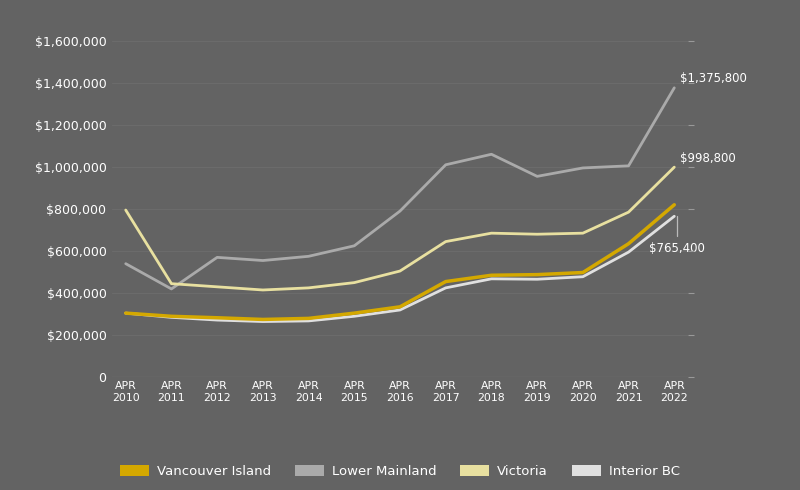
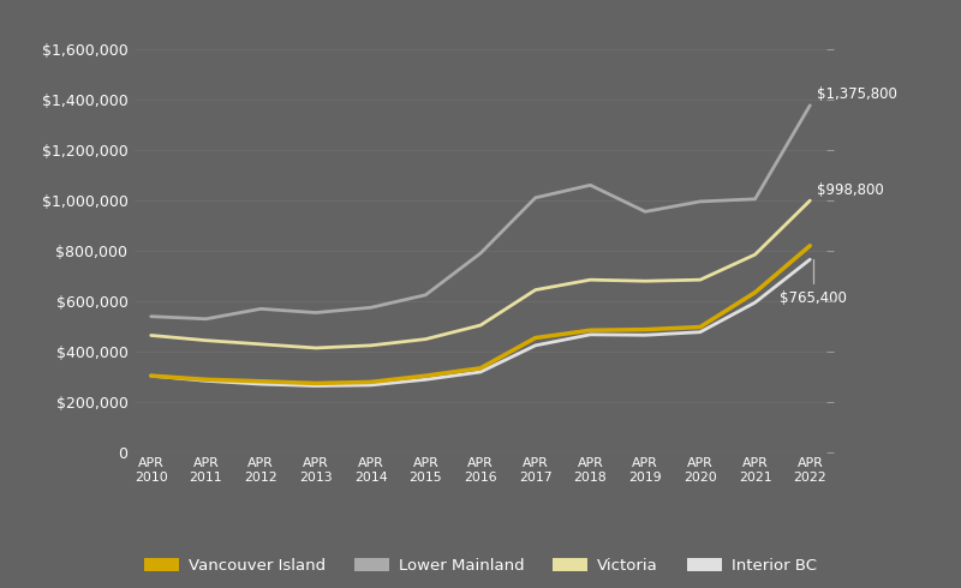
Victoria/APR 2010: $795,000 -> $465,000
Lower Mainland/APR 2011: $420,000 -> $530,000
